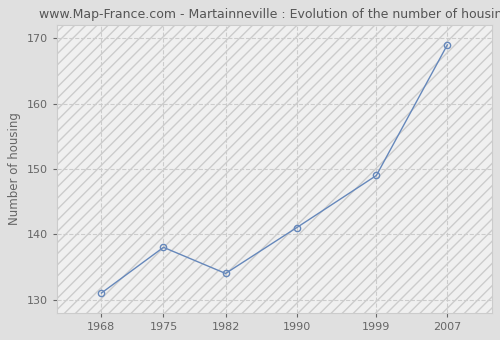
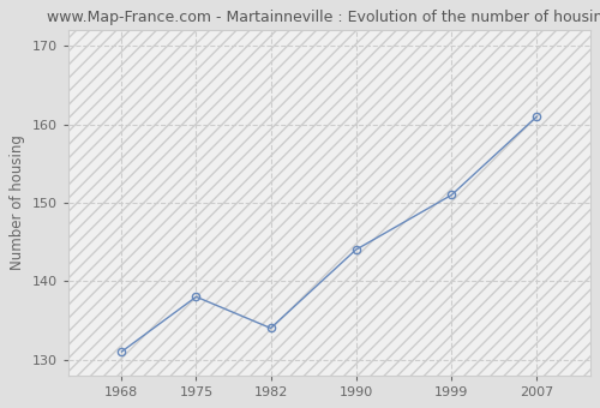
1990: 141 -> 144
1999: 149 -> 151
2007: 169 -> 161
